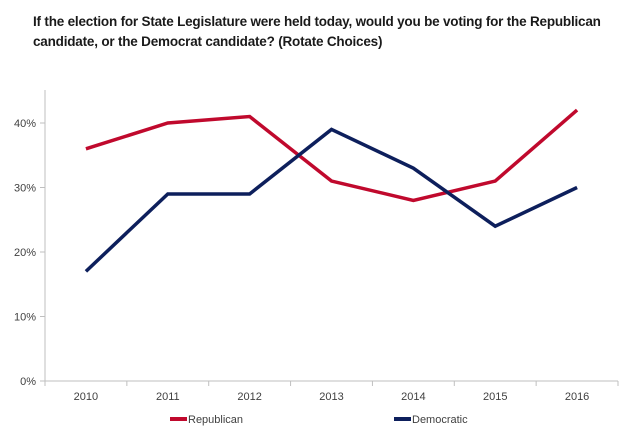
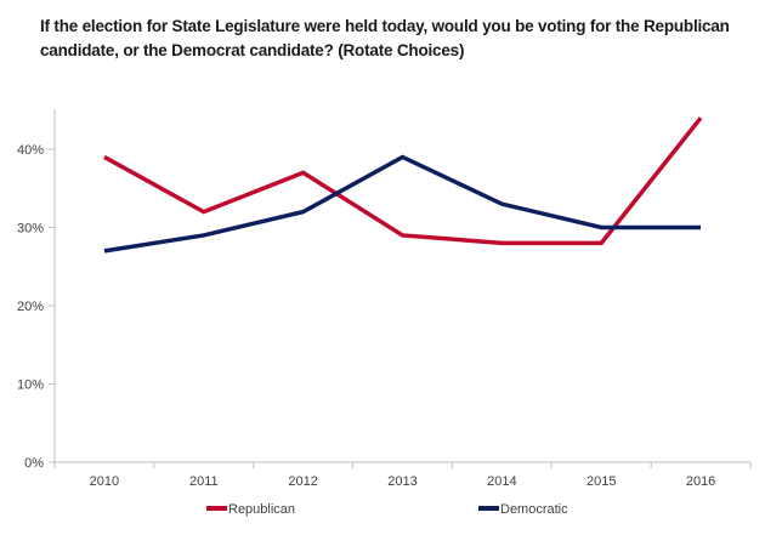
Republican/2010: 36% -> 39%
Democratic/2010: 17% -> 27%
Republican/2011: 40% -> 32%
Republican/2012: 41% -> 37%
Democratic/2012: 29% -> 32%
Republican/2013: 31% -> 29%
Republican/2015: 31% -> 28%
Democratic/2015: 24% -> 30%
Republican/2016: 42% -> 44%
